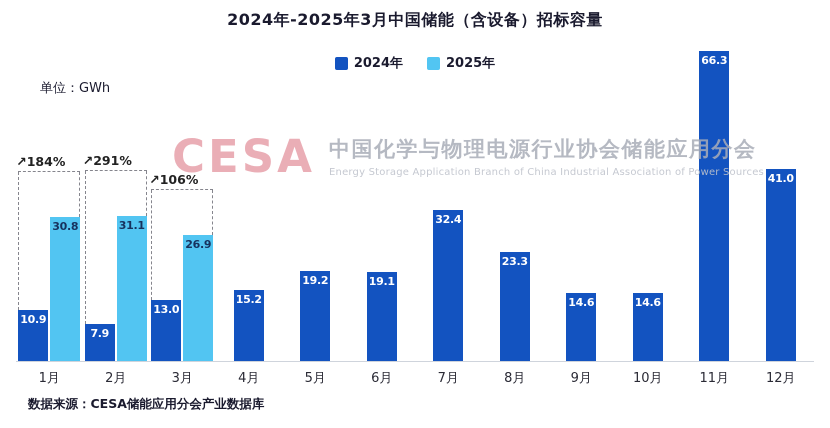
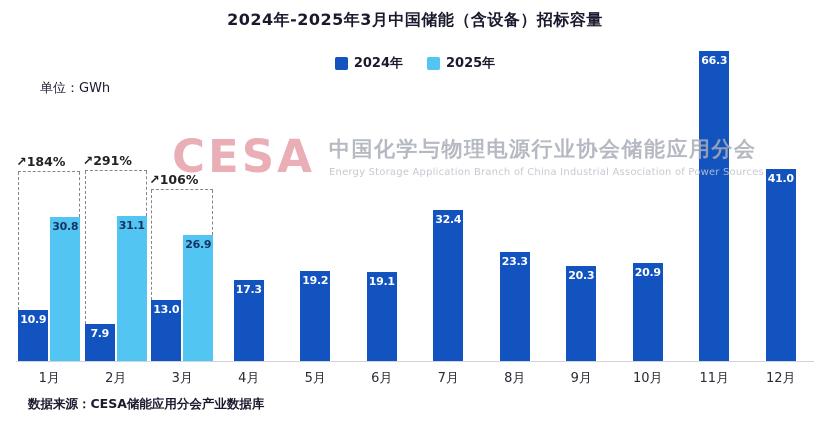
2024年/4月: 15.2 -> 17.3
2024年/9月: 14.6 -> 20.3
2024年/10月: 14.6 -> 20.9
